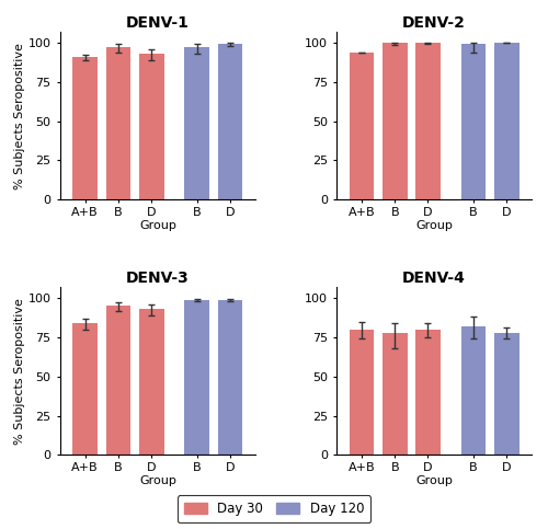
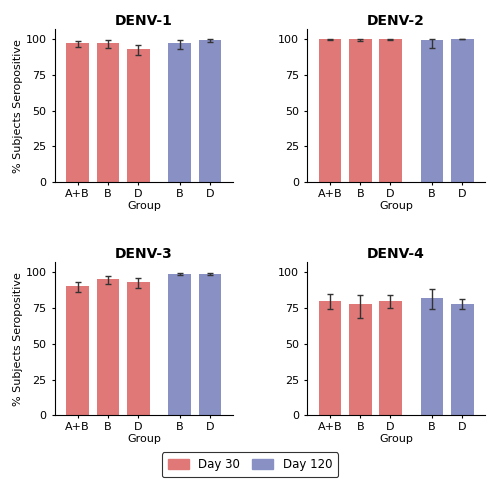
DENV-1/A+B: 91 -> 97
DENV-2/A+B: 94 -> 100
DENV-3/A+B: 84 -> 90
